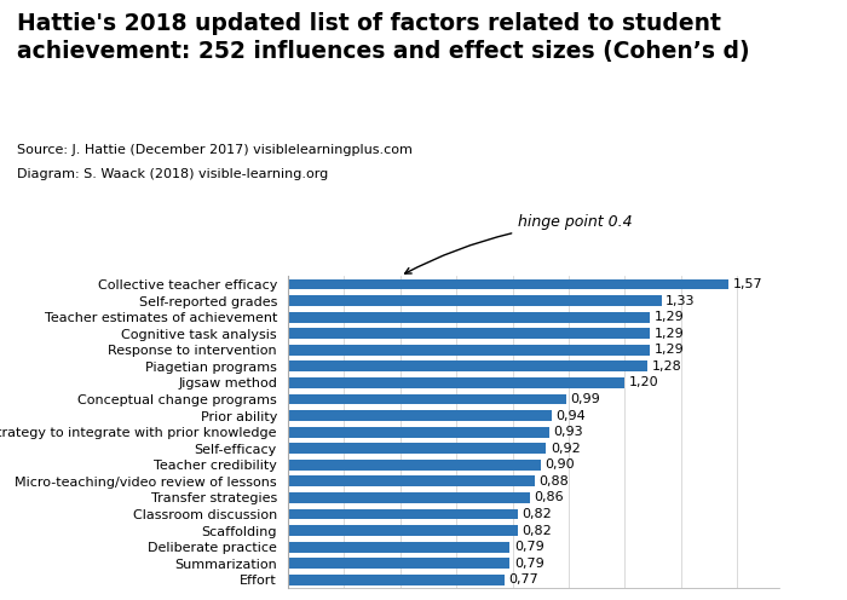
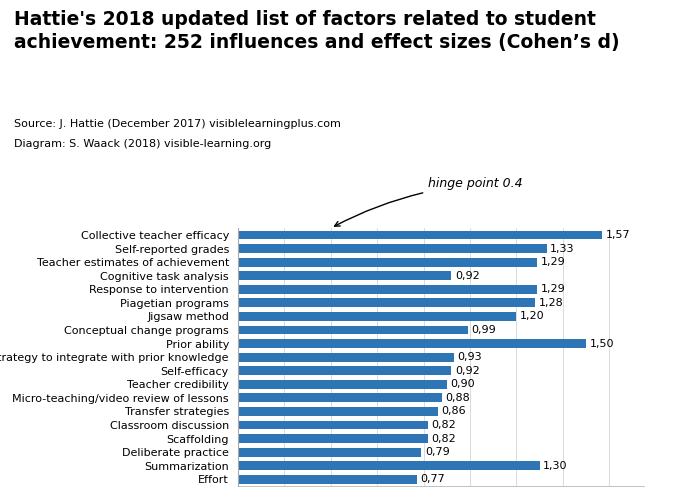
Cognitive task analysis: 1,29 -> 0,92
Prior ability: 0,94 -> 1,50
Summarization: 0,79 -> 1,30
